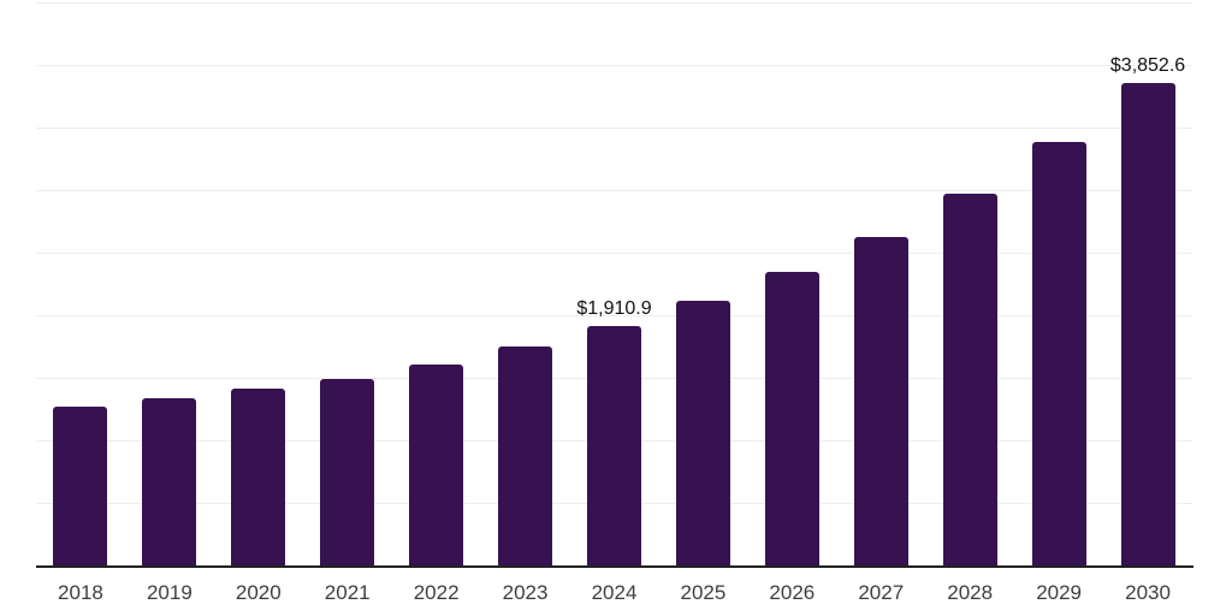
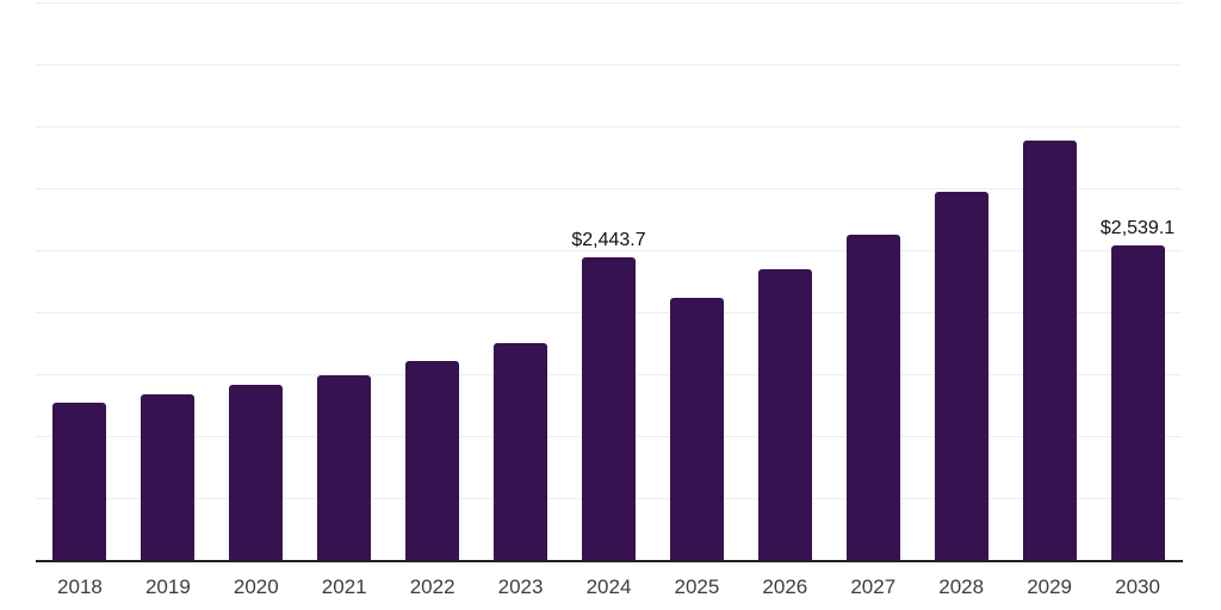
2024: $1,910.9 -> $2,443.7
2030: $3,852.6 -> $2,539.1
